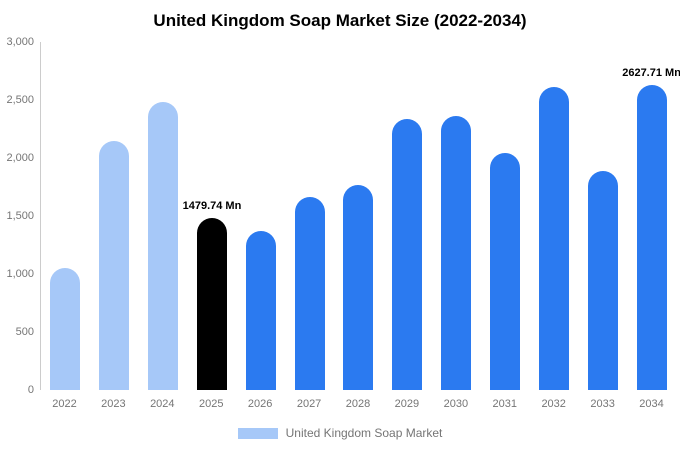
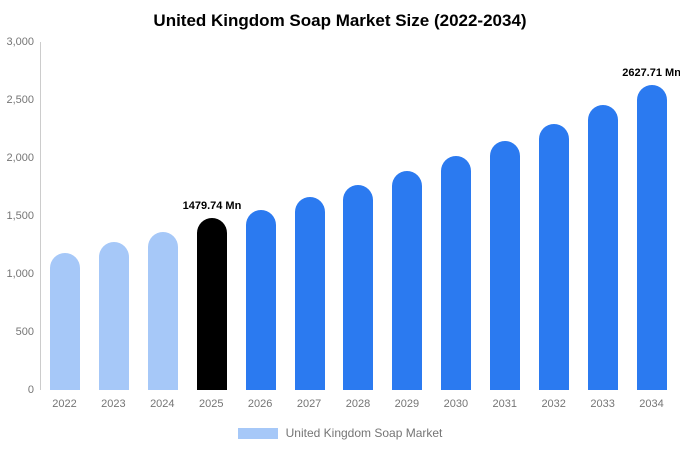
2022: 1050 -> 1180
2023: 2150 -> 1280
2024: 2480 -> 1360
2026: 1370 -> 1560
2029: 2340 -> 1890
2030: 2360 -> 2020
2031: 2040 -> 2150
2032: 2610 -> 2290
2033: 1890 -> 2460
